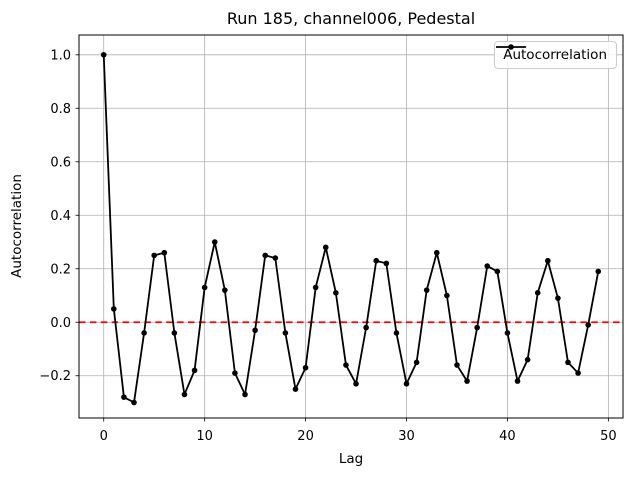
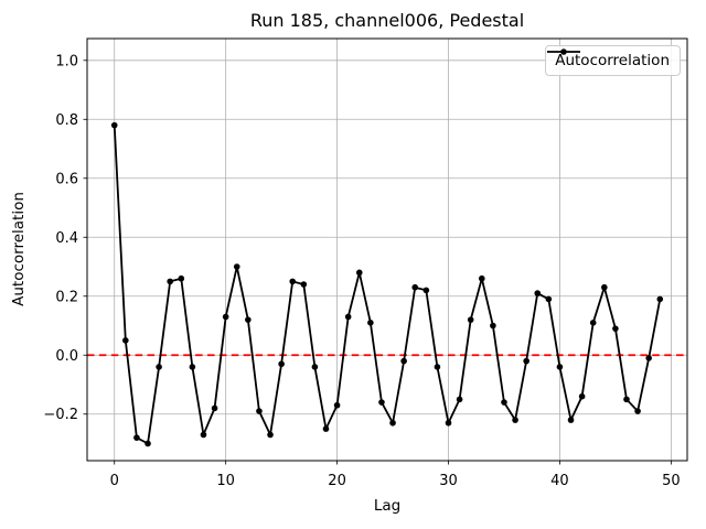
0: 1.00 -> 0.78
